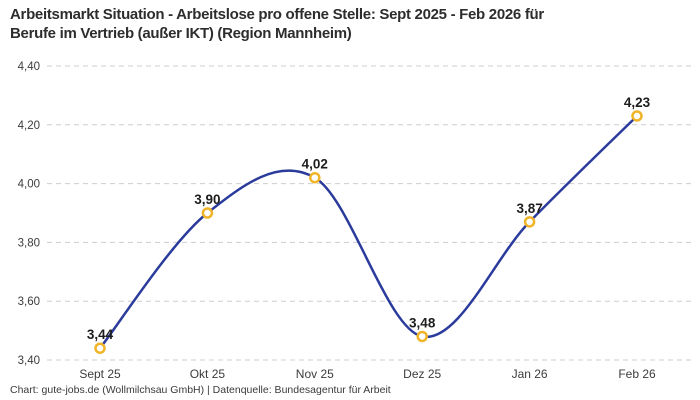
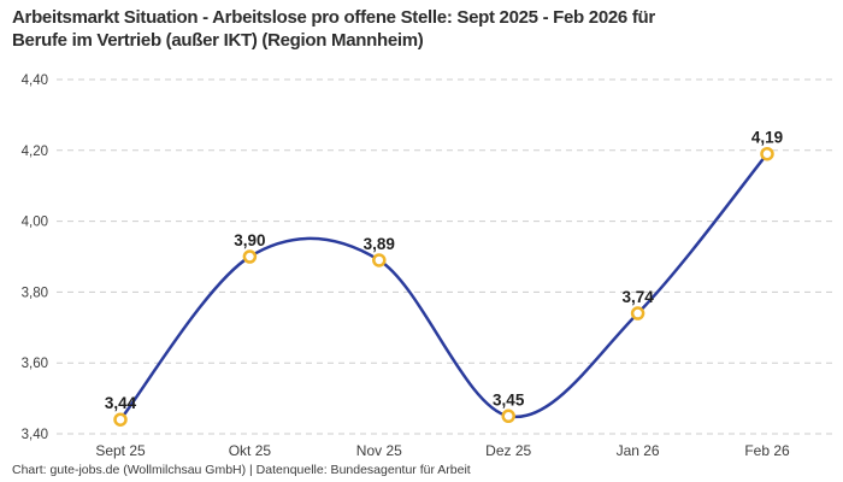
Nov 25: 4,02 -> 3,89
Dez 25: 3,48 -> 3,45
Jan 26: 3,87 -> 3,74
Feb 26: 4,23 -> 4,19
